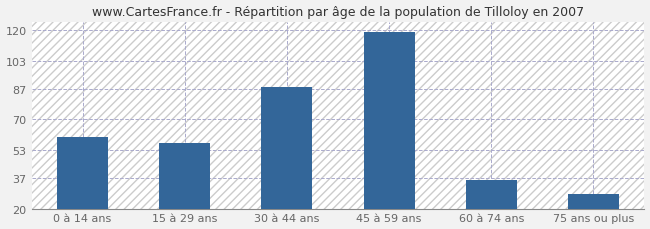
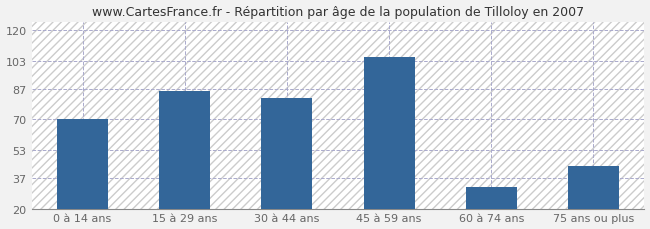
0 à 14 ans: 60 -> 70
15 à 29 ans: 57 -> 86
30 à 44 ans: 88 -> 82
45 à 59 ans: 119 -> 105
60 à 74 ans: 36 -> 32
75 ans ou plus: 28 -> 44
